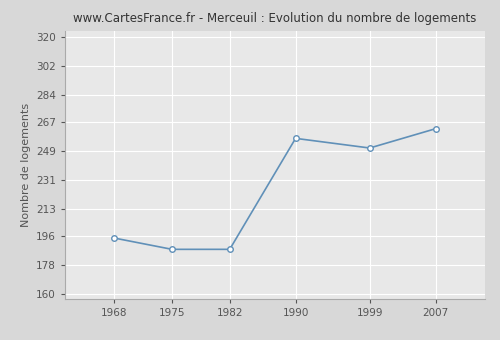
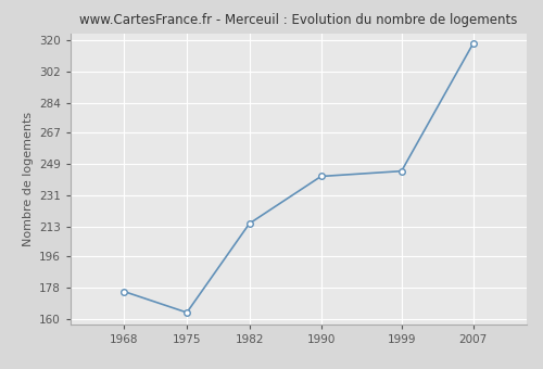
1968: 195 -> 176
1975: 188 -> 164
1982: 188 -> 215
1990: 257 -> 242
1999: 251 -> 245
2007: 263 -> 318
